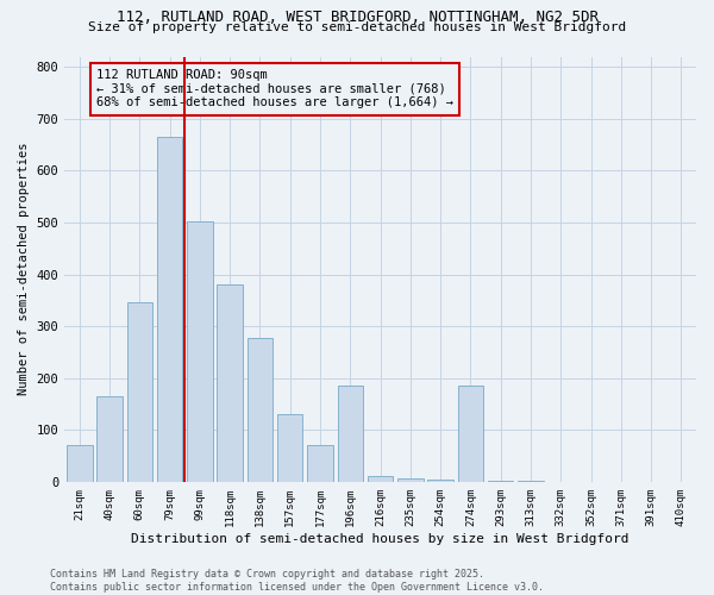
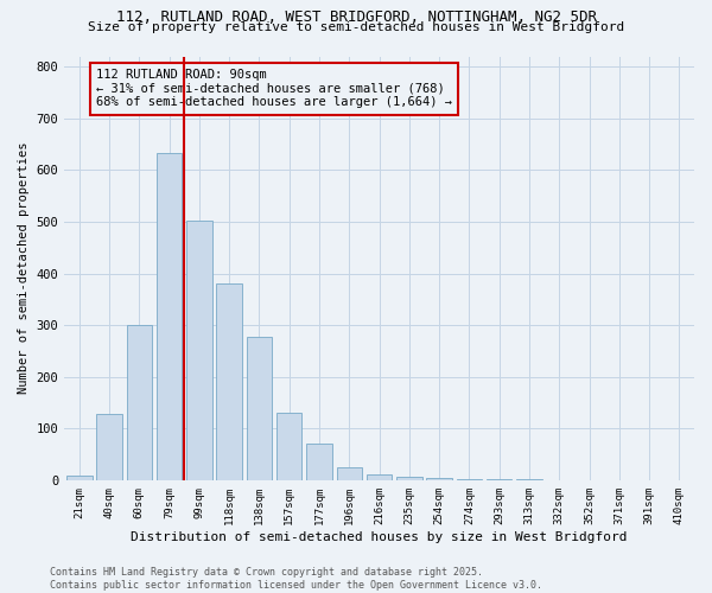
21sqm: 70 -> 8
40sqm: 165 -> 128
60sqm: 345 -> 300
79sqm: 665 -> 634
196sqm: 185 -> 25
274sqm: 185 -> 3
